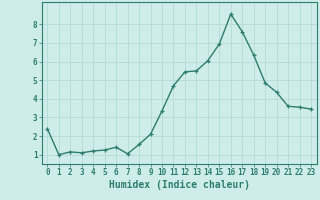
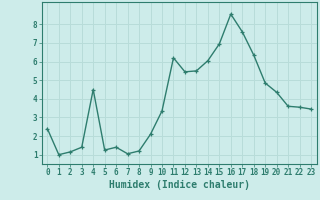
3: 1.1 -> 1.4
4: 1.2 -> 4.5
8: 1.6 -> 1.2
11: 4.7 -> 6.2
